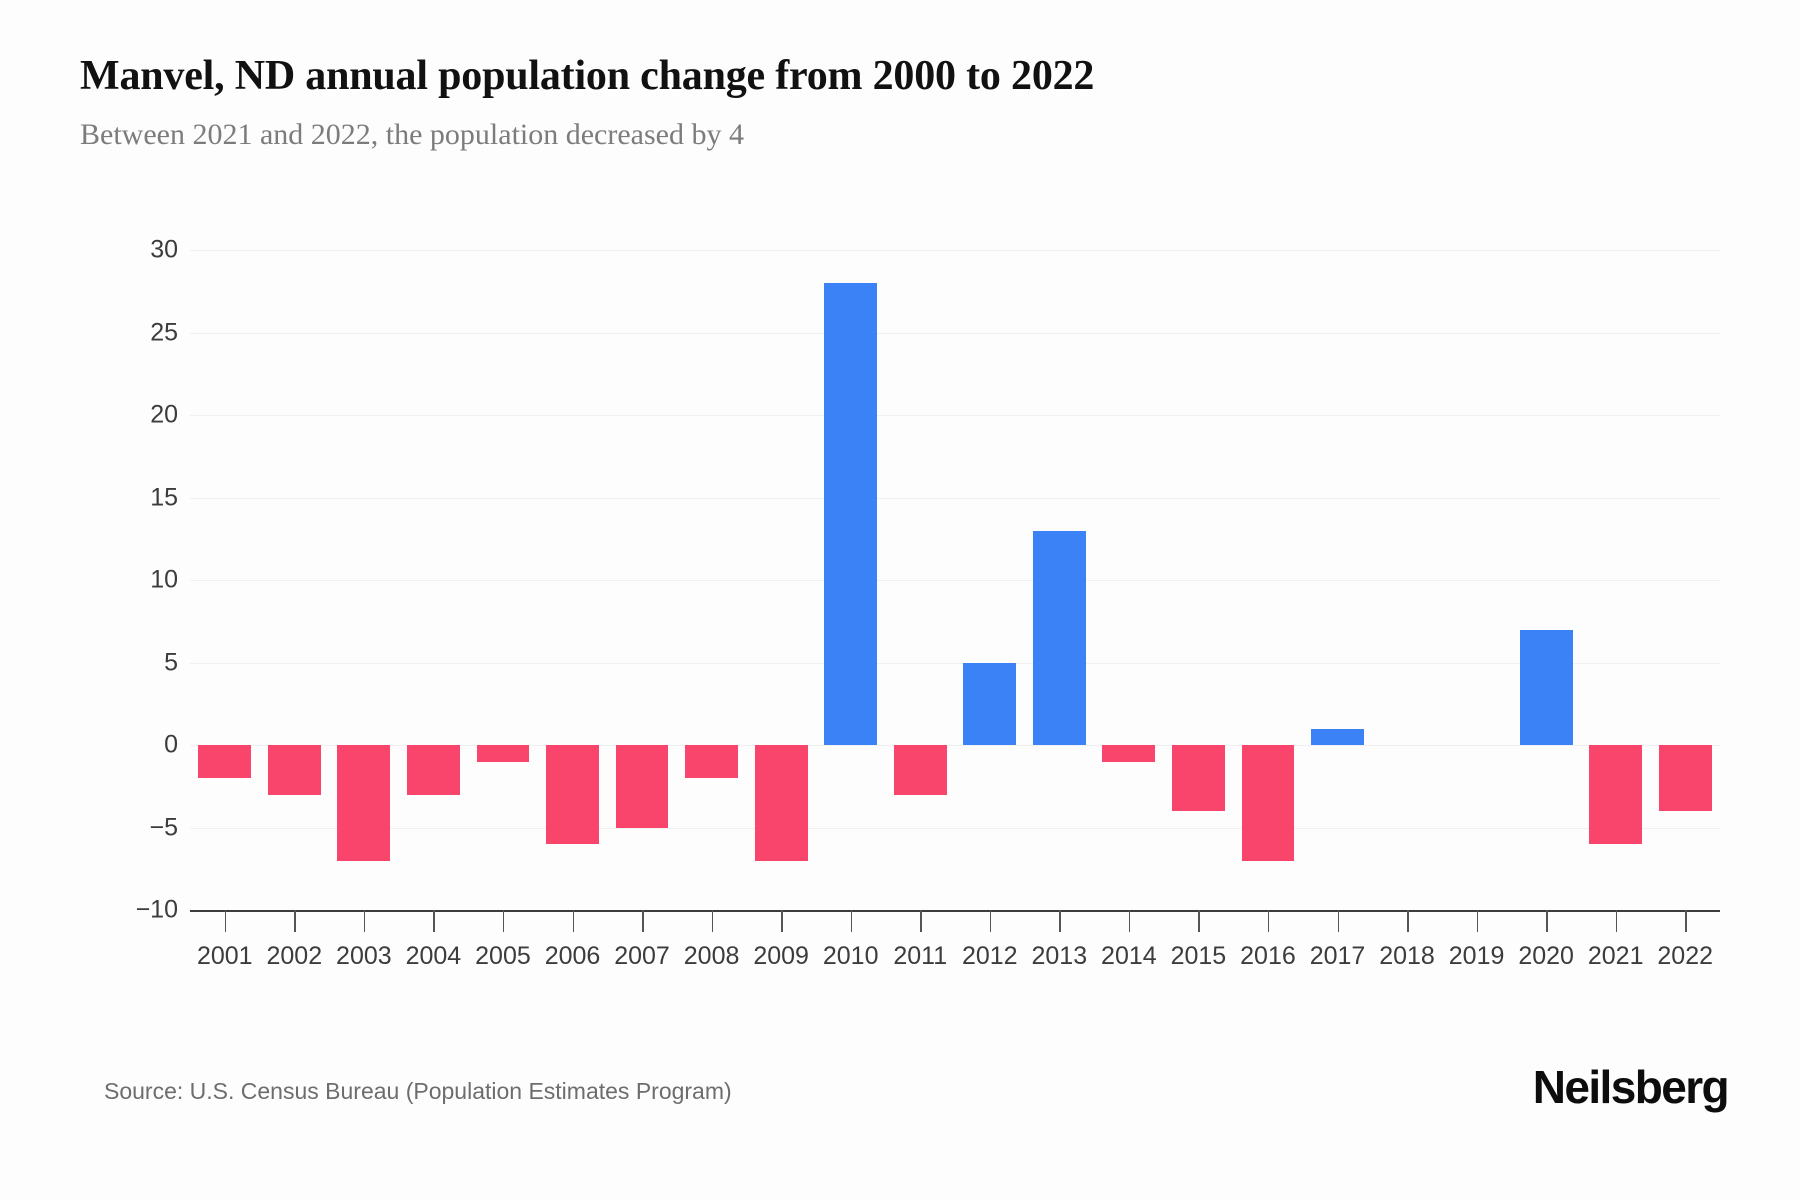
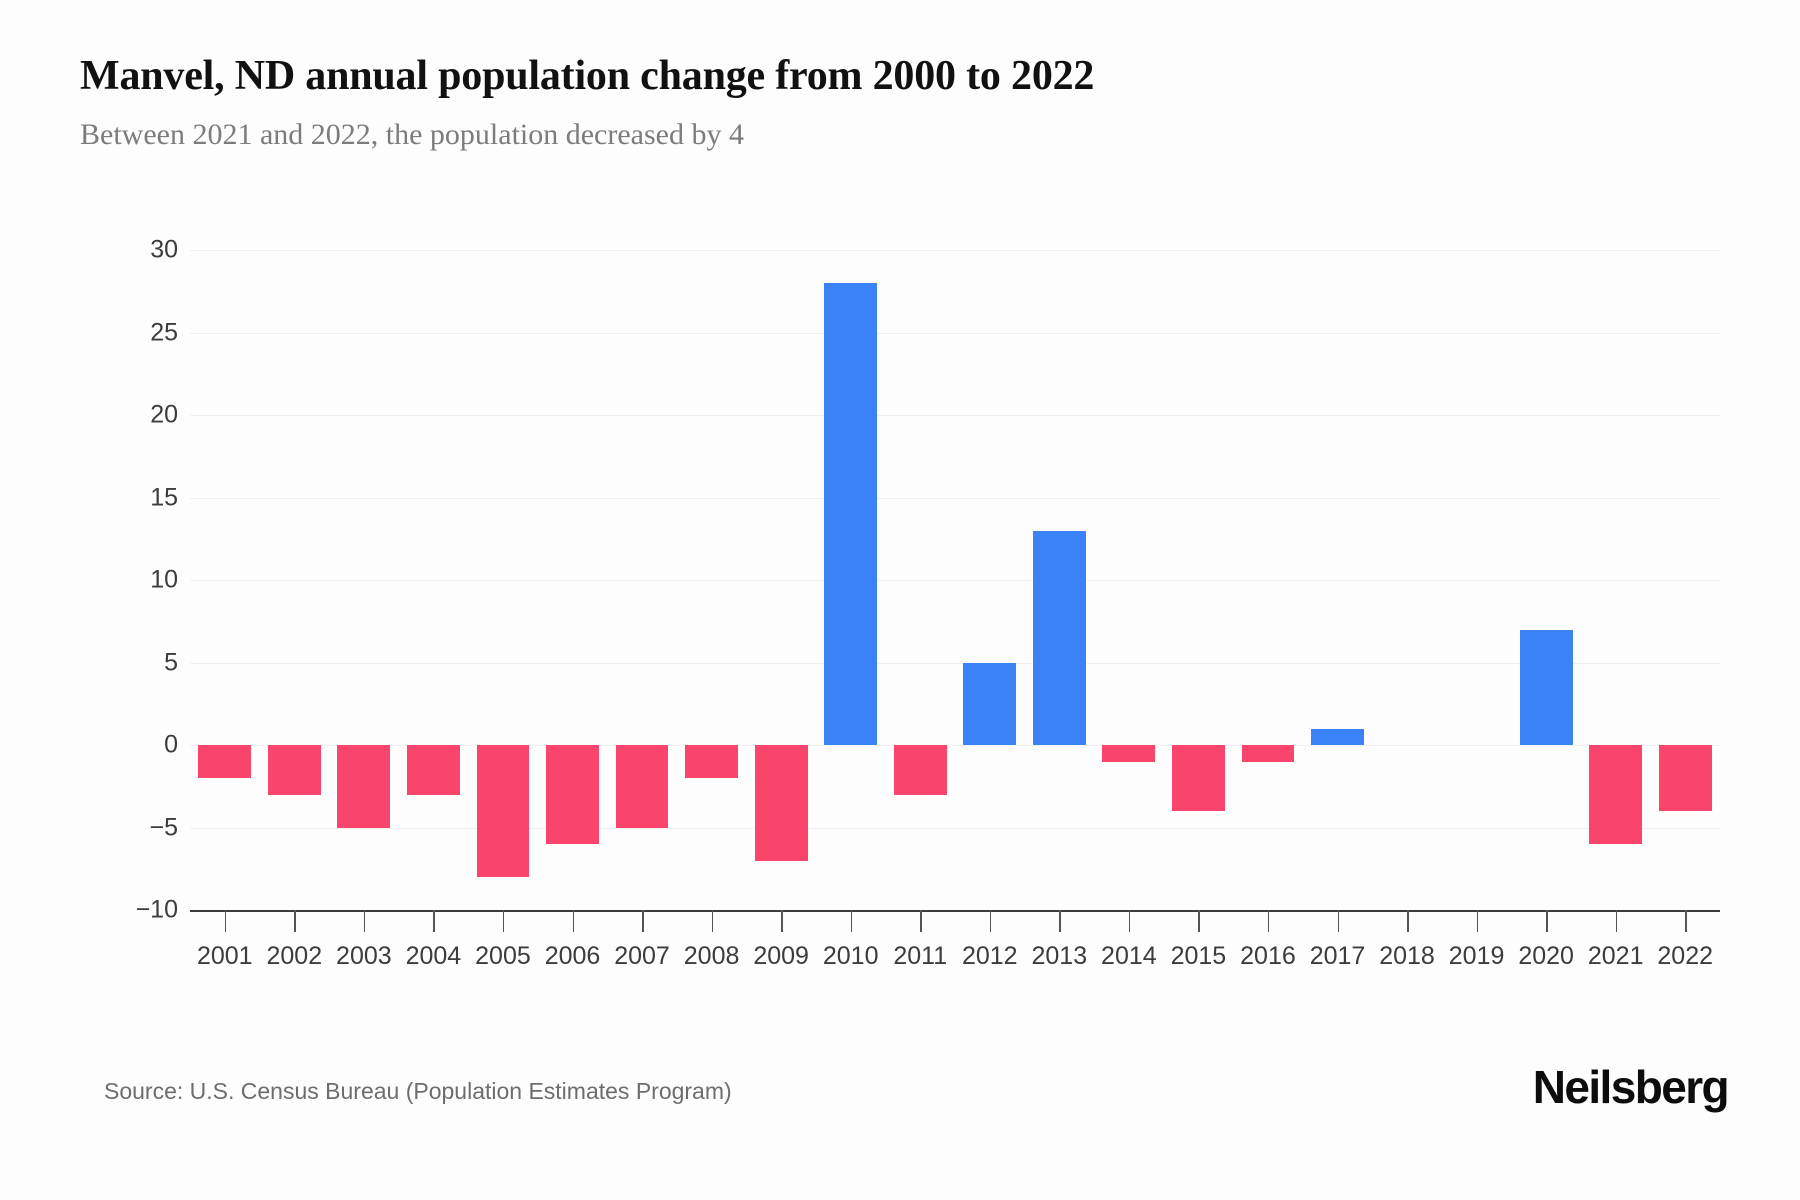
2003: -7 -> -5
2005: -1 -> -8
2016: -7 -> -1
